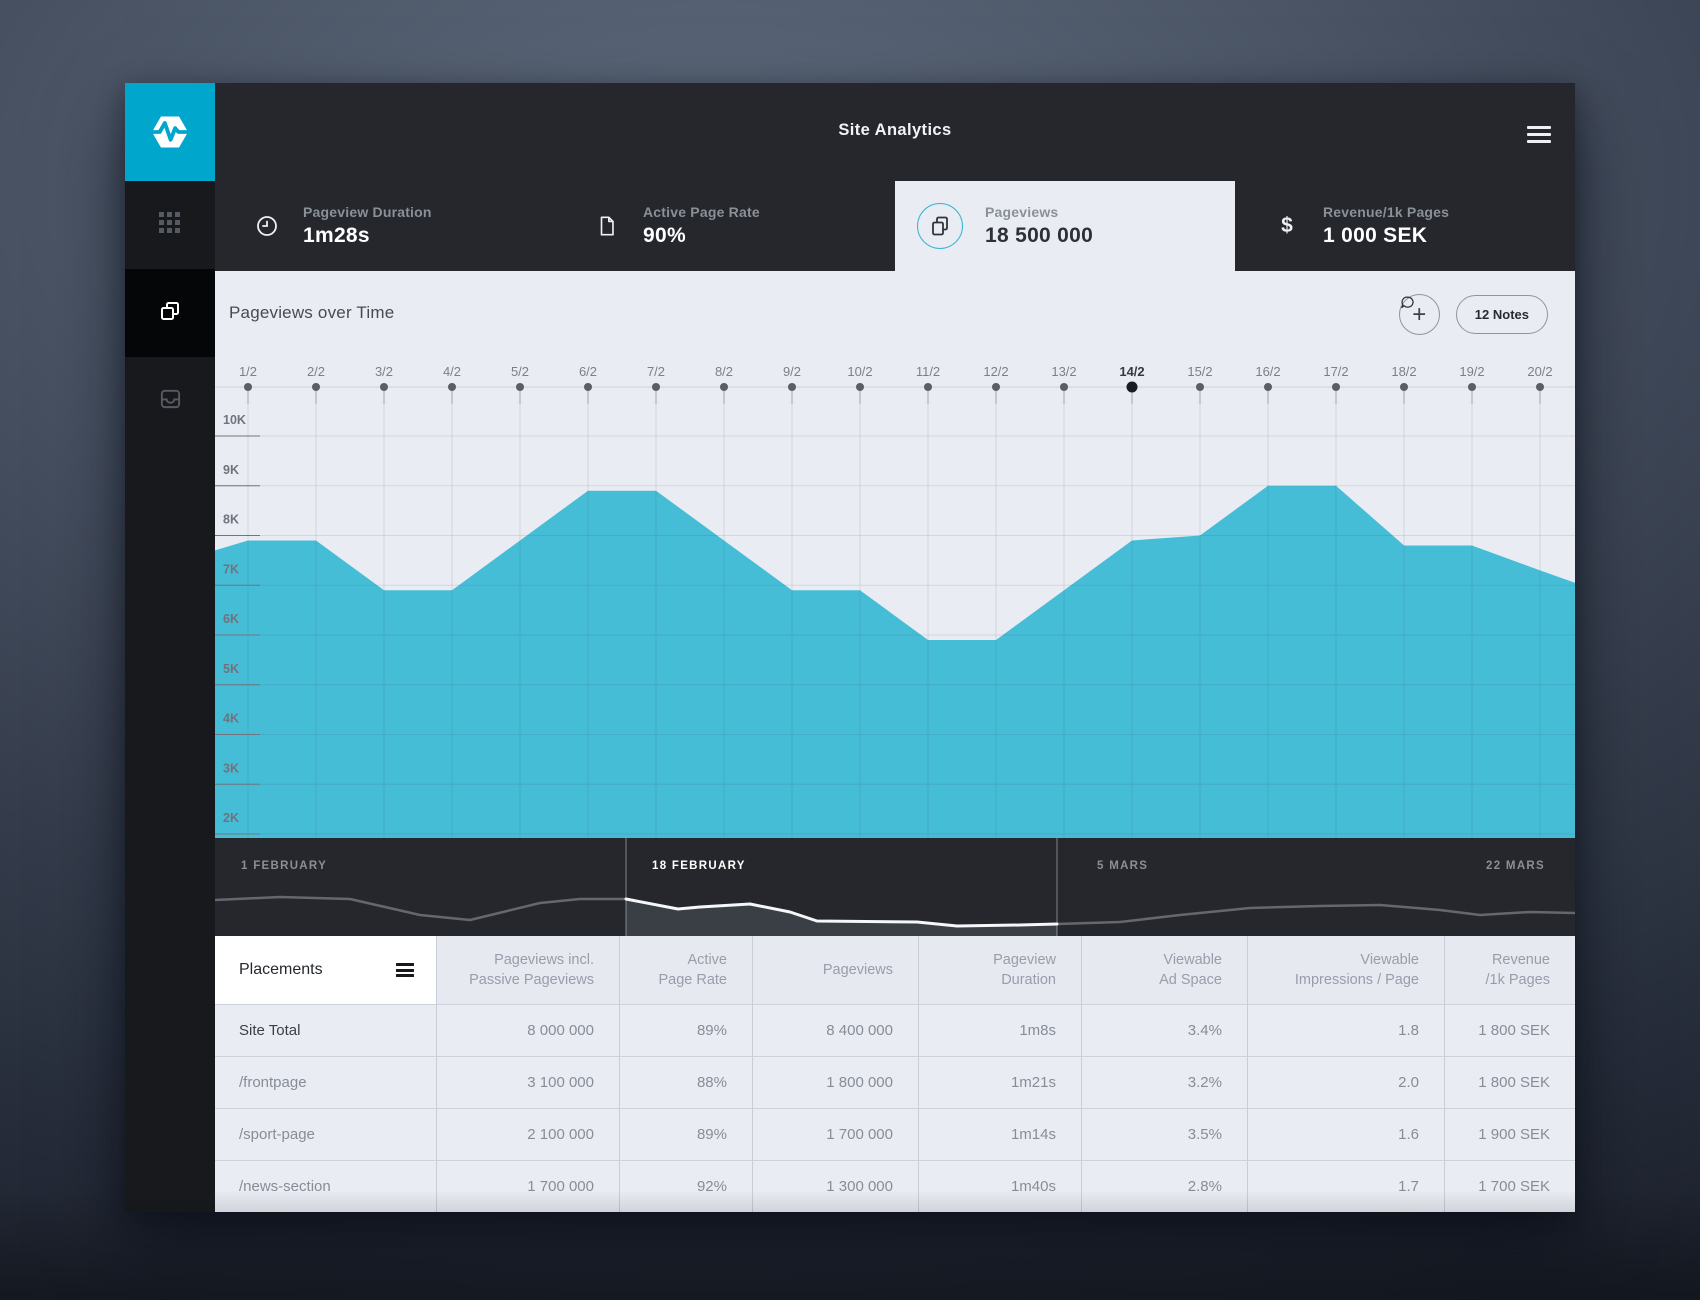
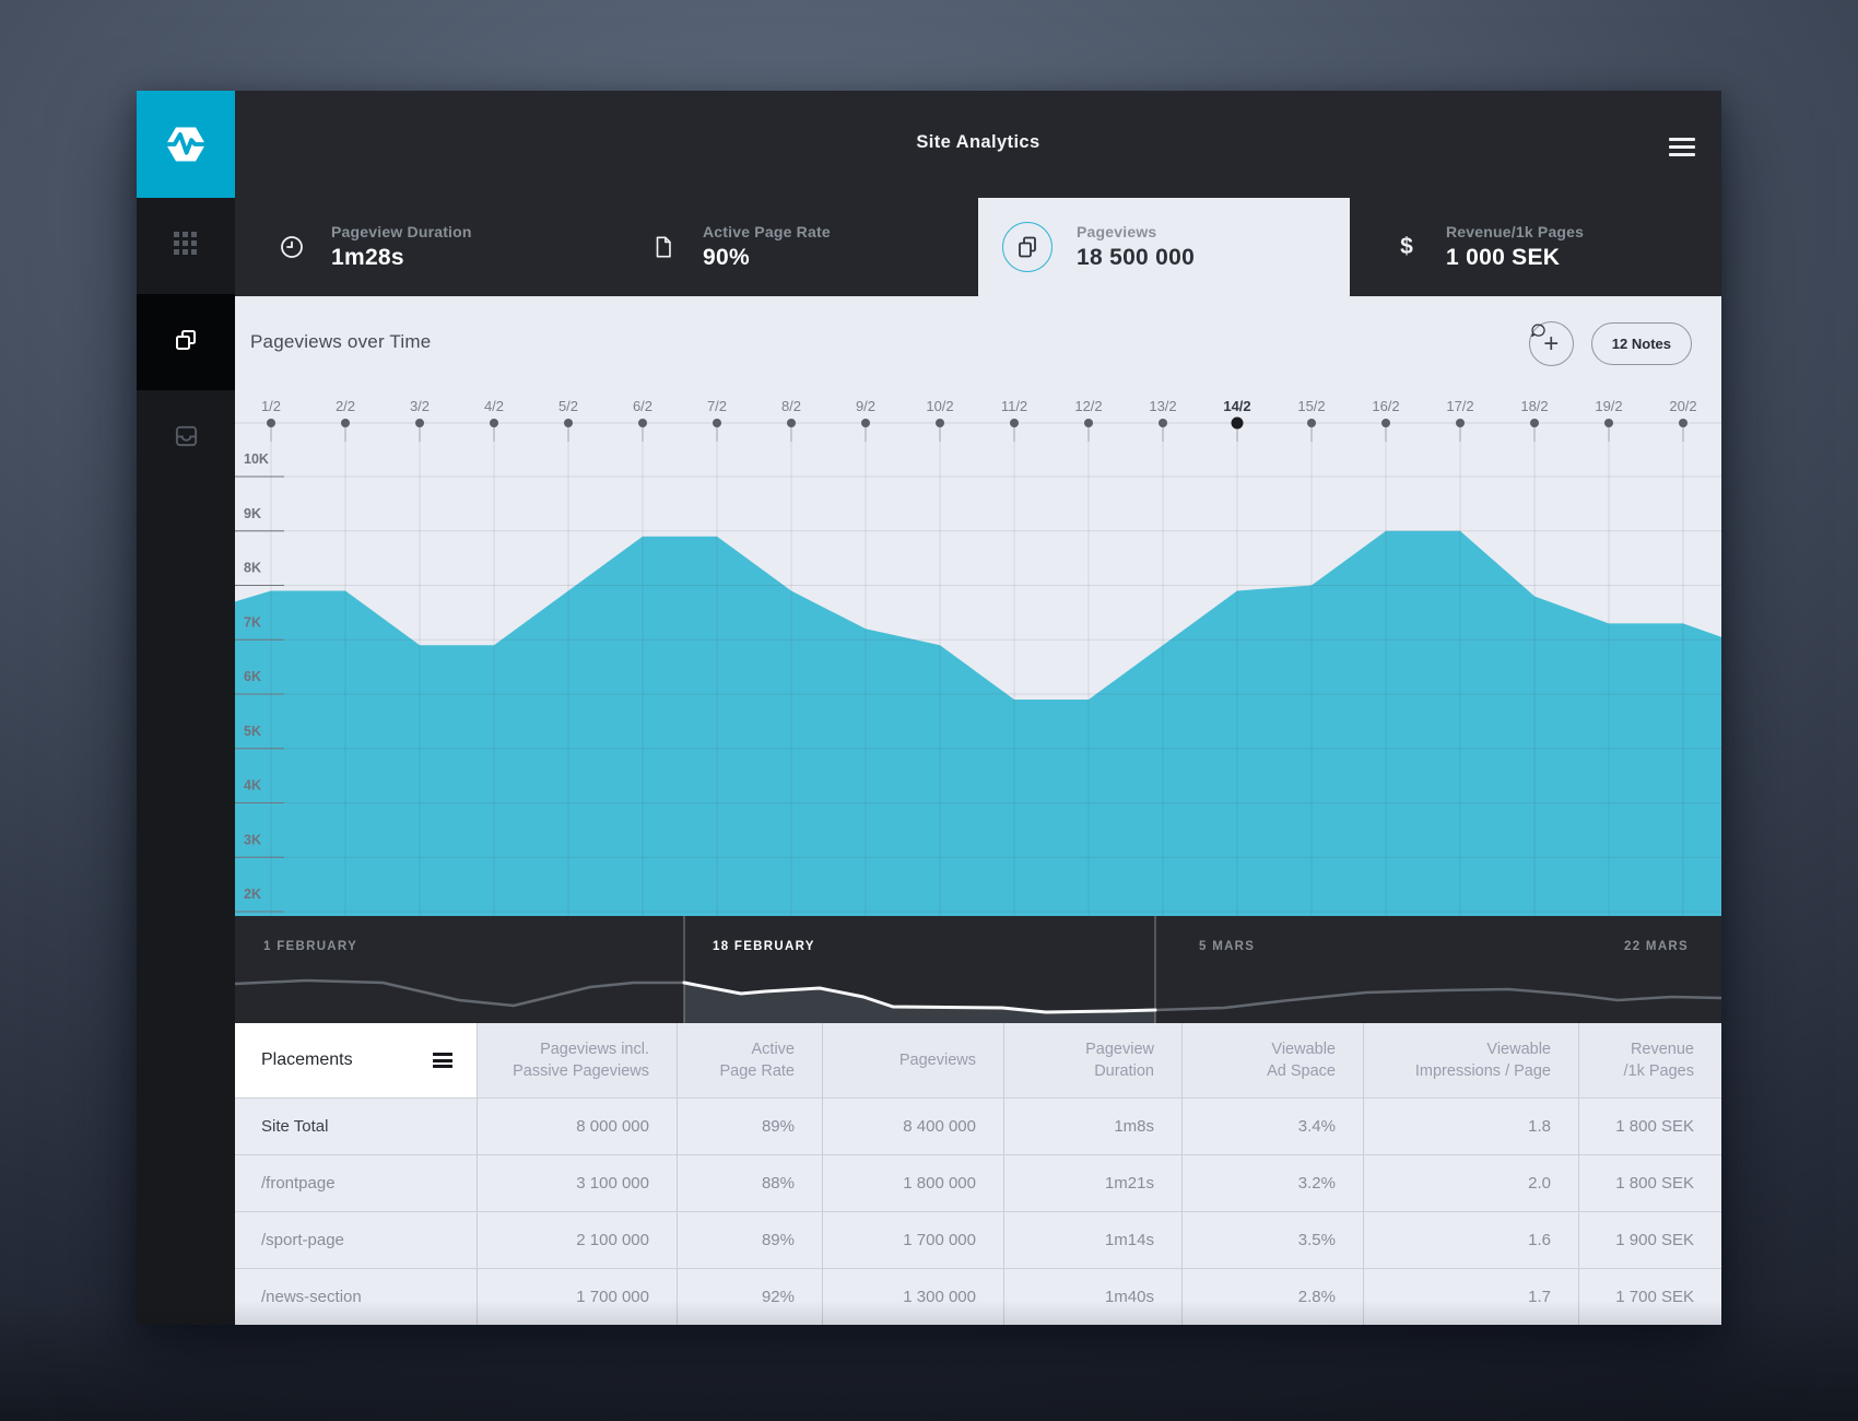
9/2: 6.9K -> 7.2K
19/2: 7.8K -> 7.3K
